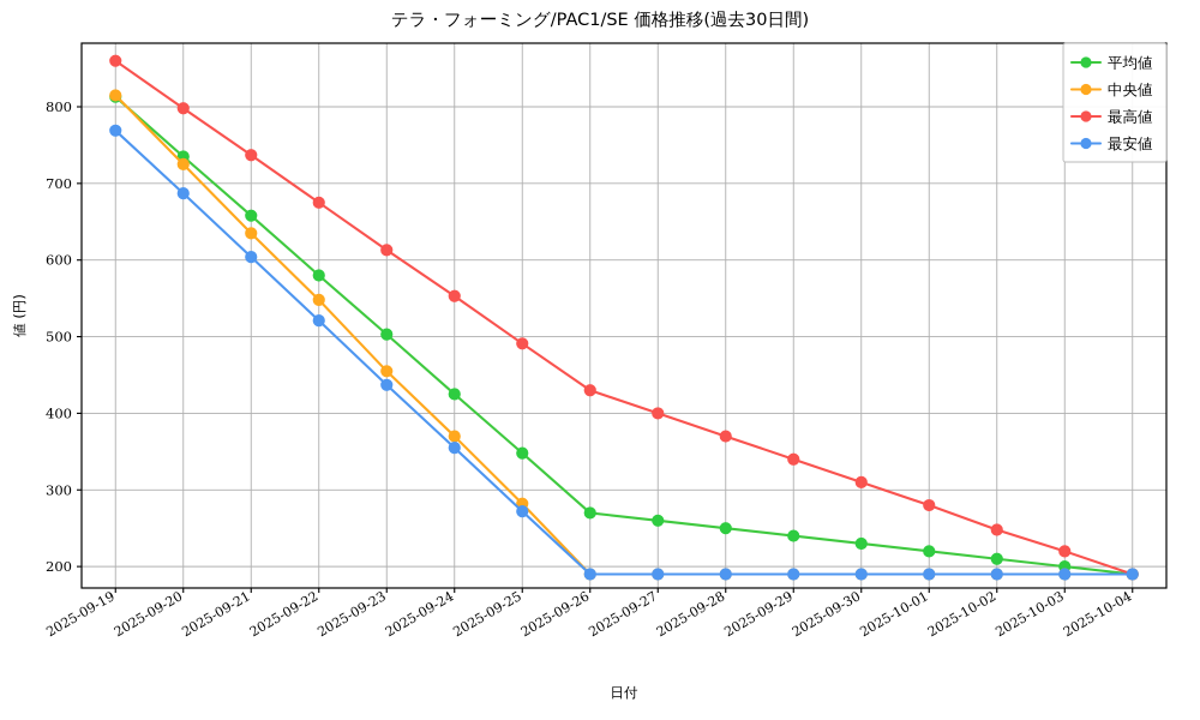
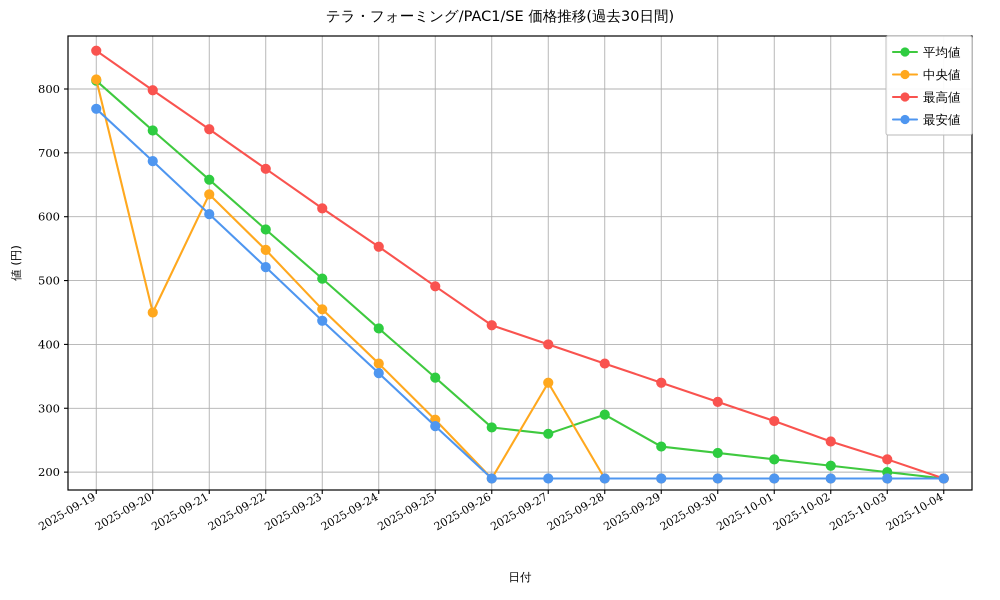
中央値/2025-09-20: 720 -> 450
中央値/2025-09-27: 190 -> 340
平均値/2025-09-28: 250 -> 290
